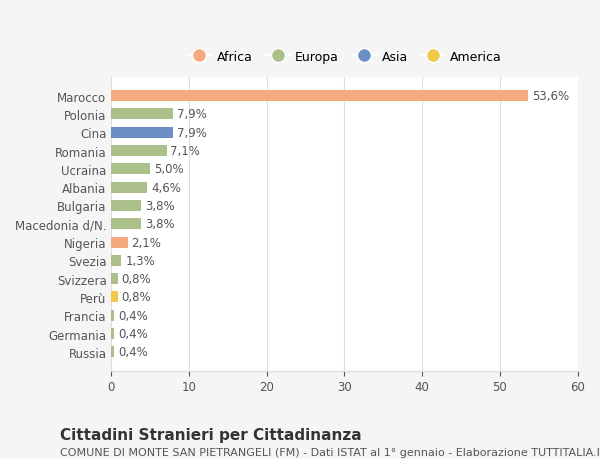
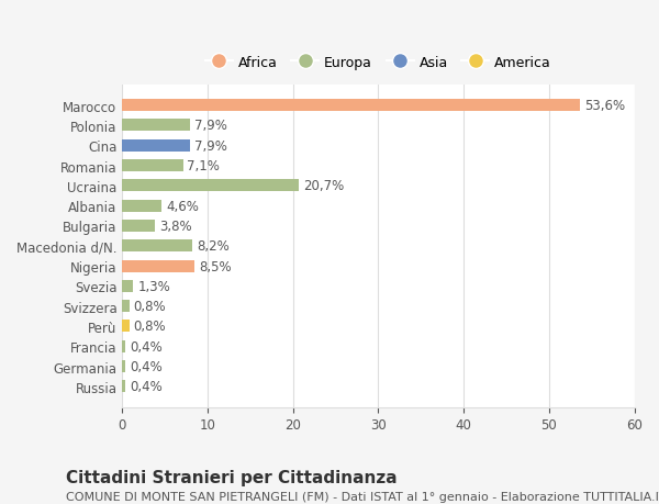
Ucraina: 5,0% -> 20,7%
Macedonia d/N.: 3,8% -> 8,2%
Nigeria: 2,1% -> 8,5%
